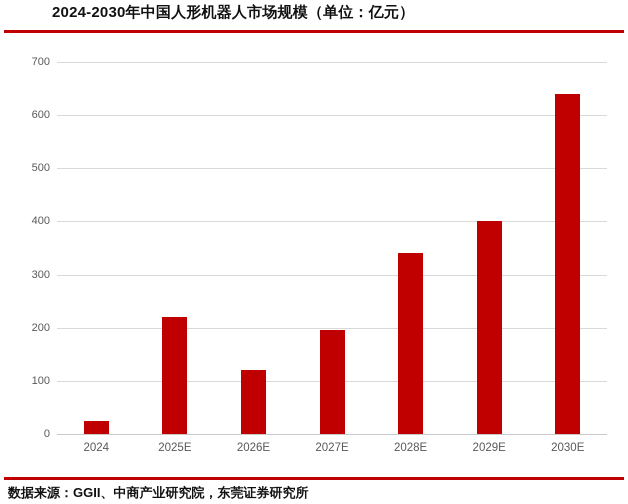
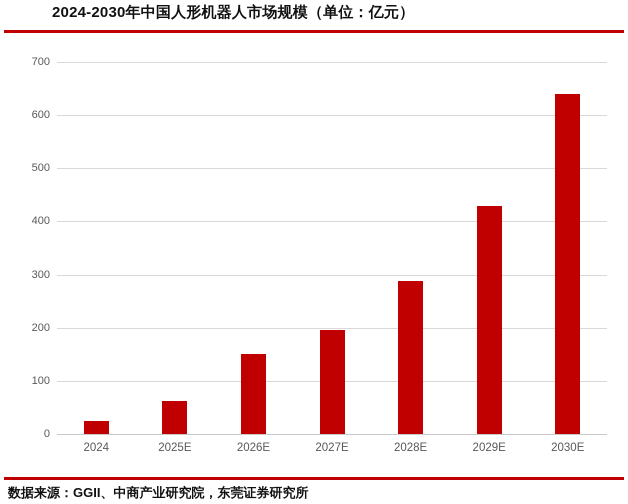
2025E: 220 -> 60
2026E: 120 -> 150
2028E: 340 -> 290
2029E: 400 -> 430
